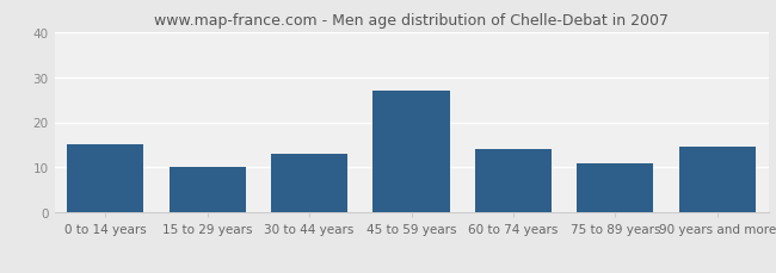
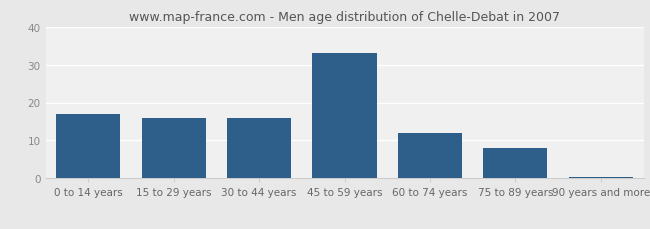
0 to 14 years: 15.0 -> 17.0
15 to 29 years: 10.0 -> 16.0
30 to 44 years: 13.0 -> 16.0
45 to 59 years: 27.0 -> 33.0
60 to 74 years: 14.0 -> 12.0
75 to 89 years: 11.0 -> 8.0
90 years and more: 14.5 -> 0.5
